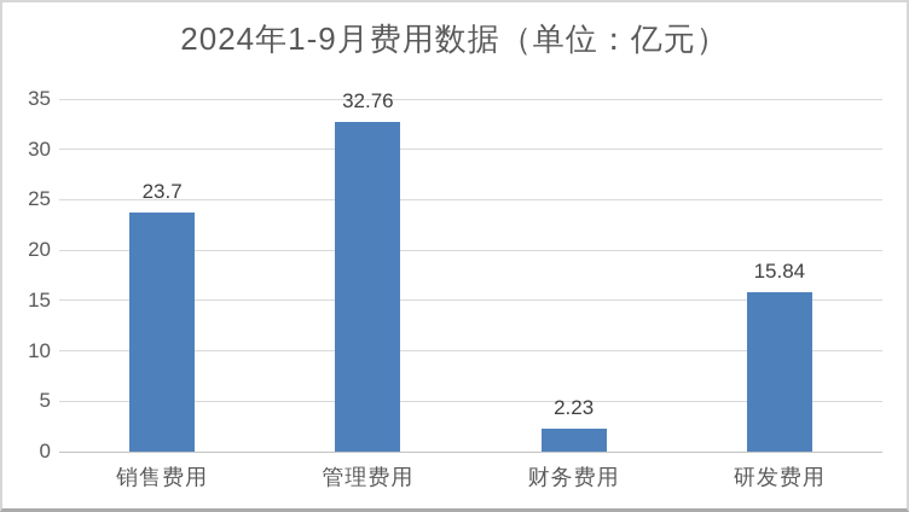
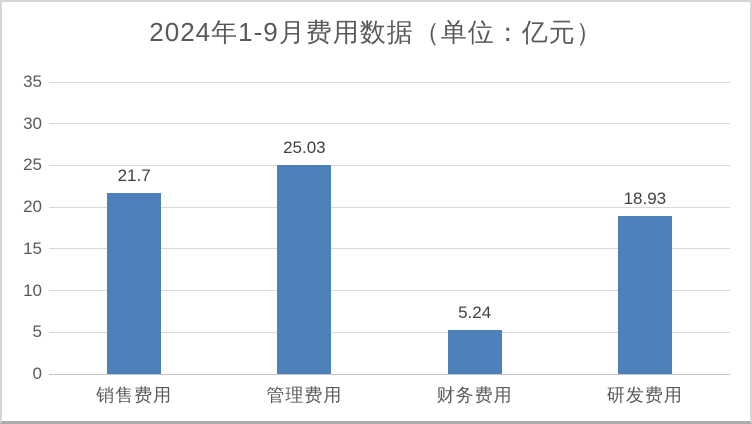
销售费用: 23.7 -> 21.7
管理费用: 32.76 -> 25.03
财务费用: 2.23 -> 5.24
研发费用: 15.84 -> 18.93
